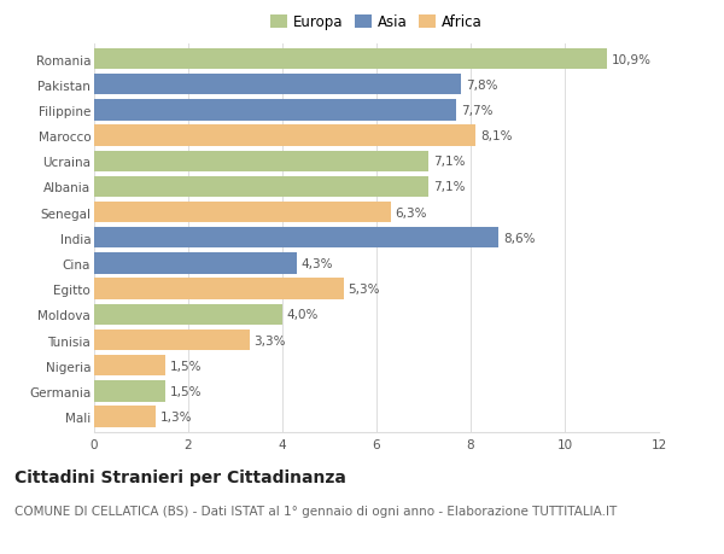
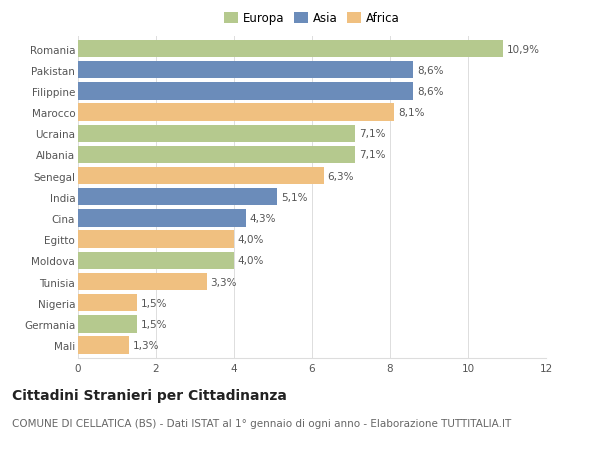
Pakistan: 7,8% -> 8,6%
Filippine: 7,7% -> 8,6%
India: 8,6% -> 5,1%
Egitto: 5,3% -> 4,0%
